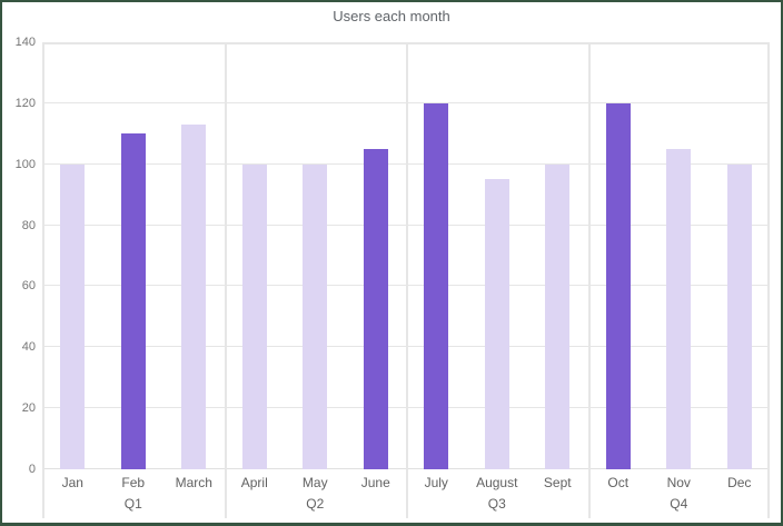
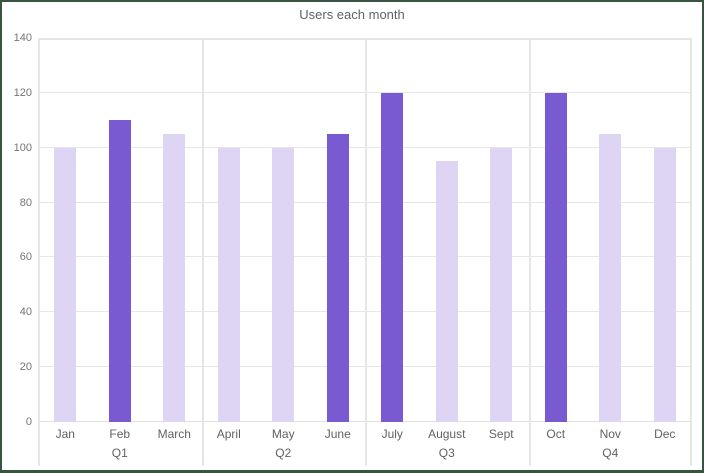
March: 113 -> 105
